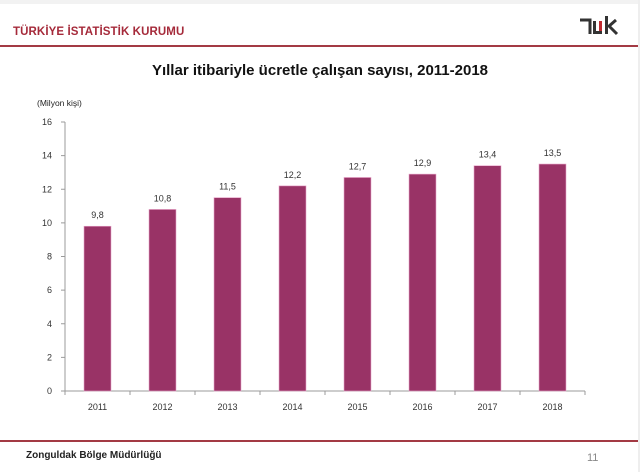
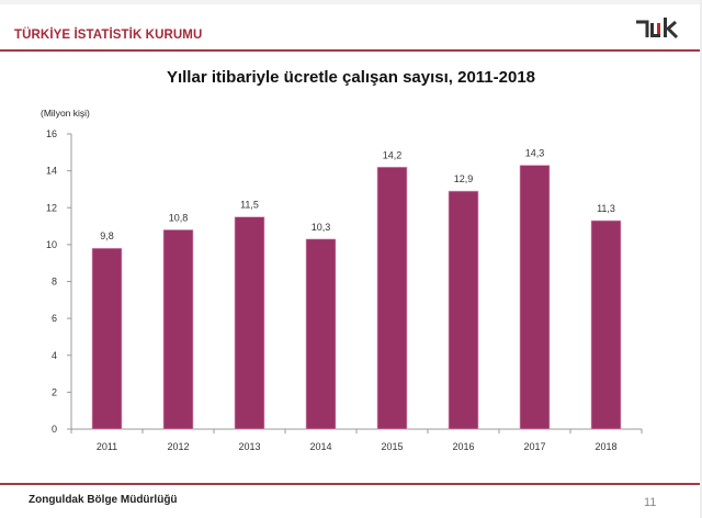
2014: 12,2 -> 10,3
2015: 12,7 -> 14,2
2017: 13,4 -> 14,3
2018: 13,5 -> 11,3
